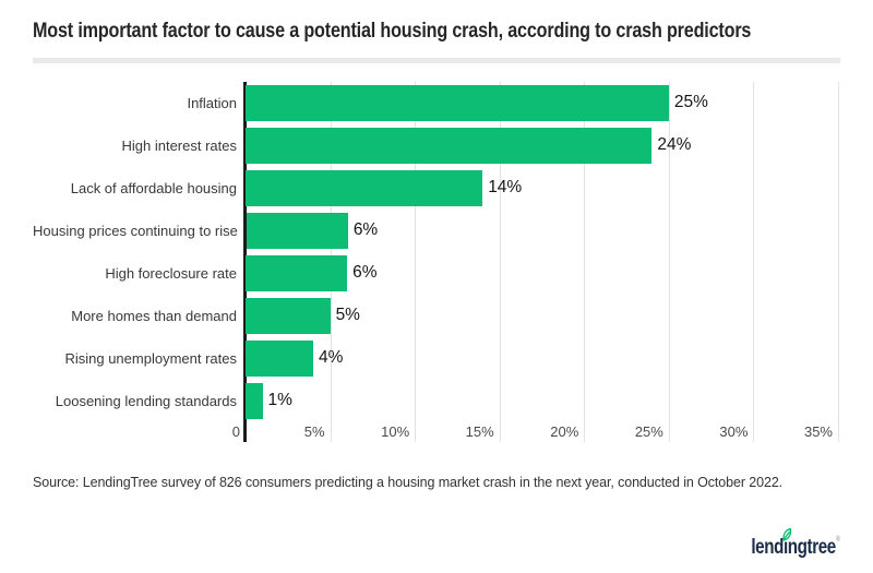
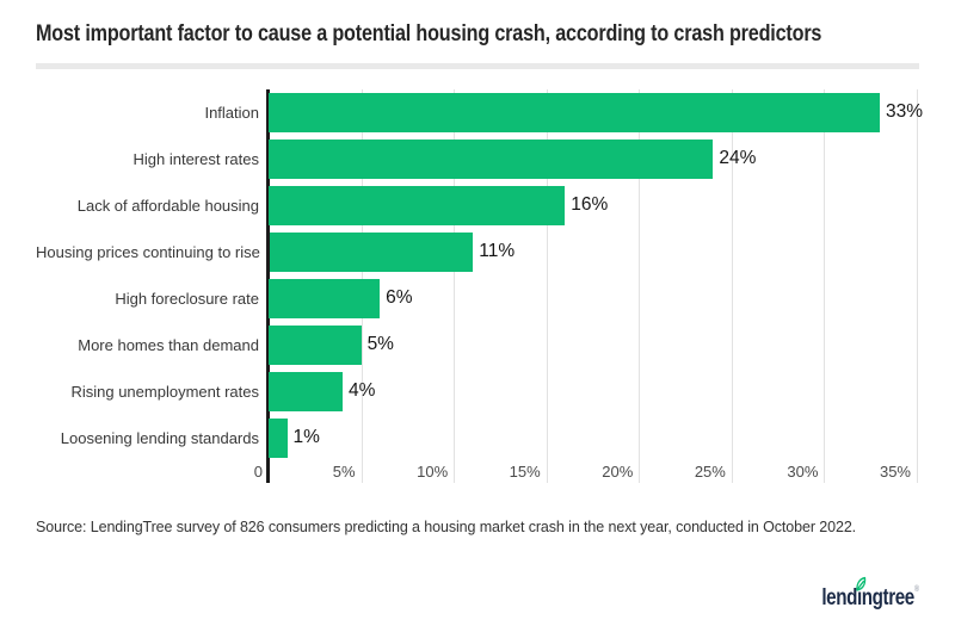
Inflation: 25% -> 33%
Lack of affordable housing: 14% -> 16%
Housing prices continuing to rise: 6% -> 11%
